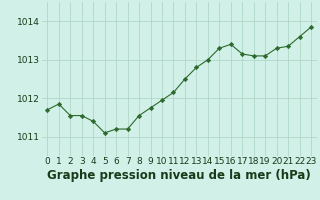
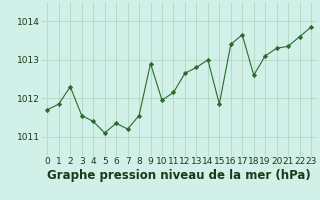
2: 1011.55 -> 1012.30
6: 1011.20 -> 1011.35
9: 1011.75 -> 1012.90
12: 1012.50 -> 1012.65
15: 1013.30 -> 1011.85
17: 1013.15 -> 1013.65
18: 1013.10 -> 1012.60
